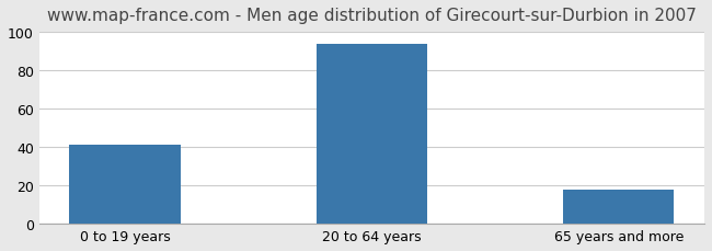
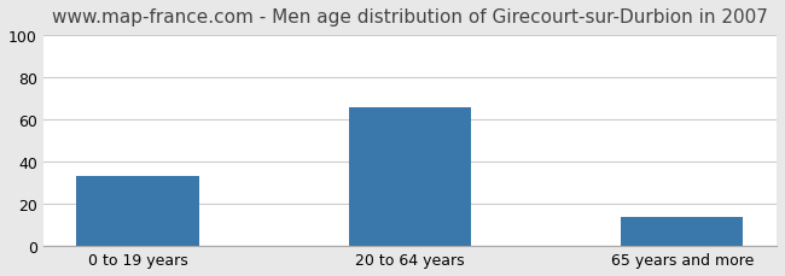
0 to 19 years: 41 -> 33
20 to 64 years: 94 -> 66
65 years and more: 18 -> 14
